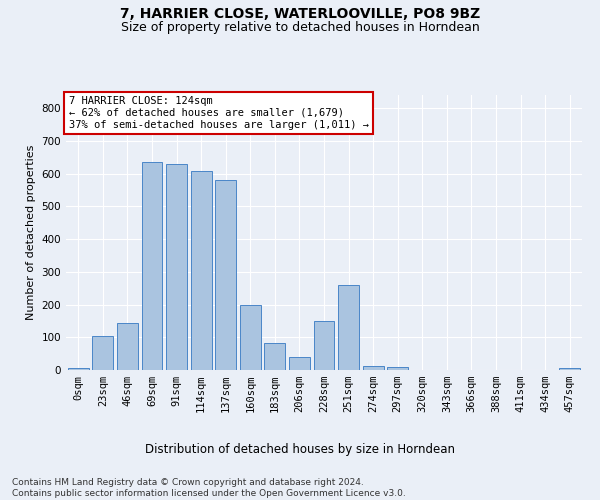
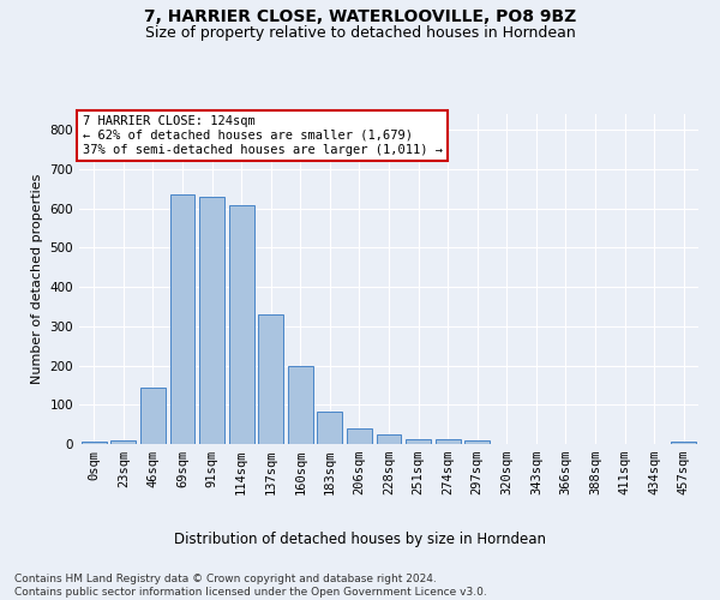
23sqm: 105 -> 8
137sqm: 580 -> 330
228sqm: 150 -> 25
251sqm: 260 -> 11
